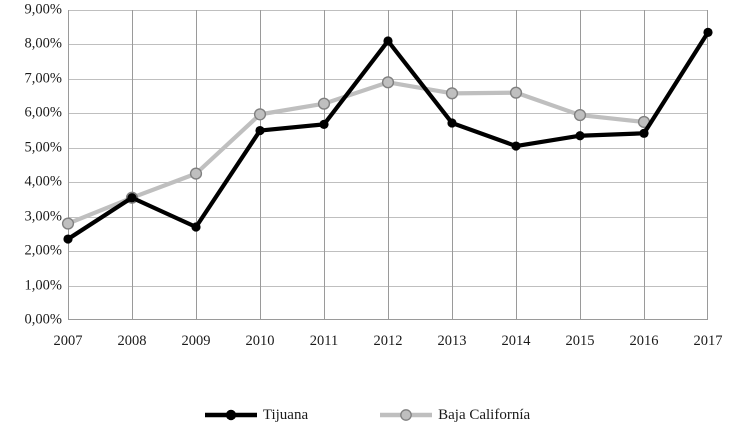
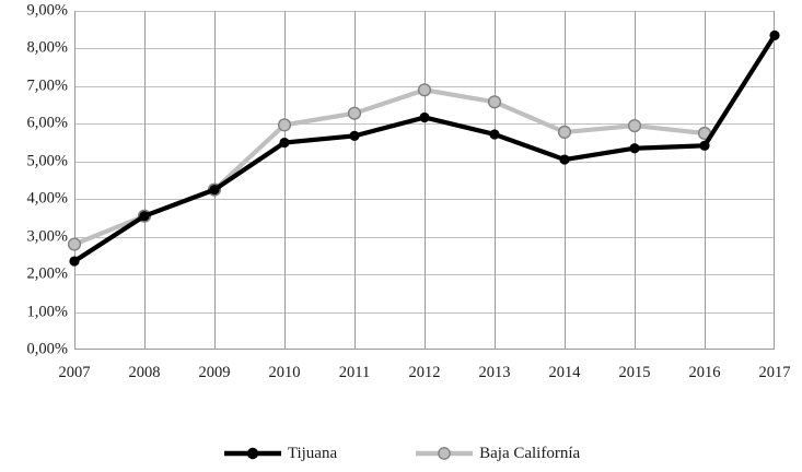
Tijuana/2009: 2,7% -> 4,2%
Tijuana/2012: 8,1% -> 6,2%
Baja Californía/2014: 6,6% -> 5,8%
